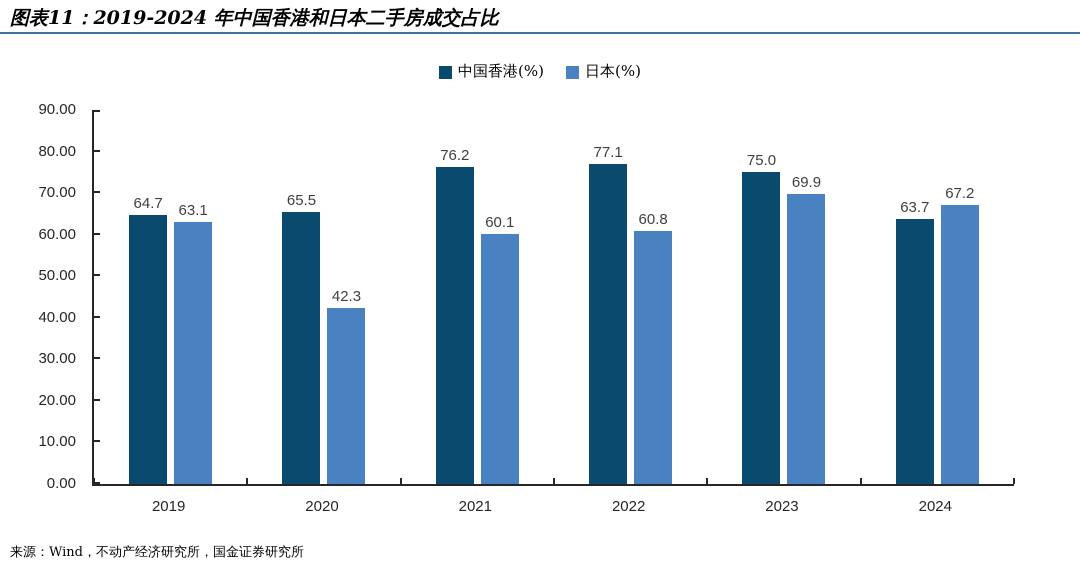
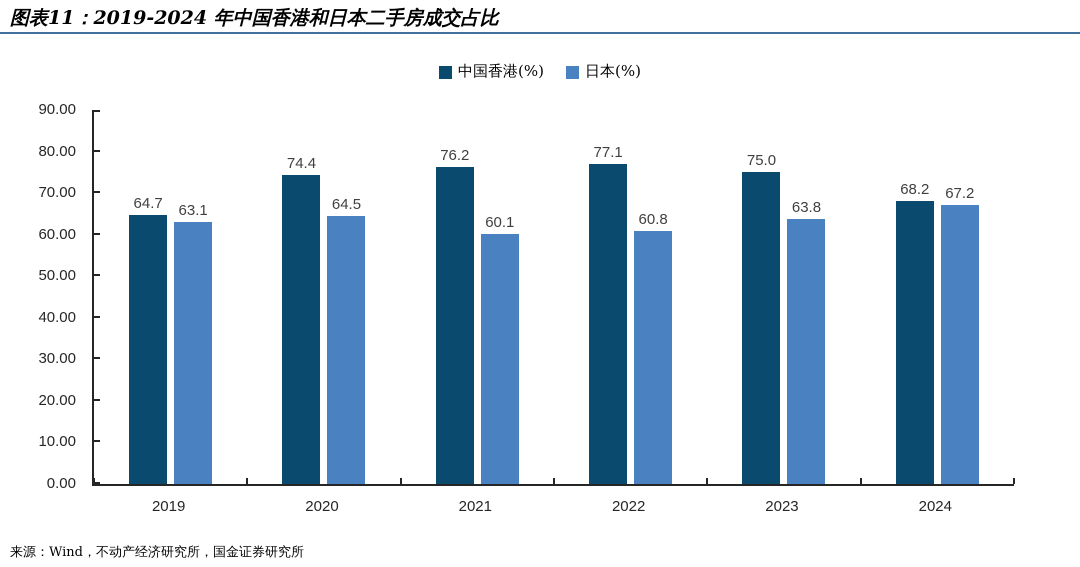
中国香港(%)/2020: 65.5 -> 74.4
日本(%)/2020: 42.3 -> 64.5
日本(%)/2023: 69.9 -> 63.8
中国香港(%)/2024: 63.7 -> 68.2
